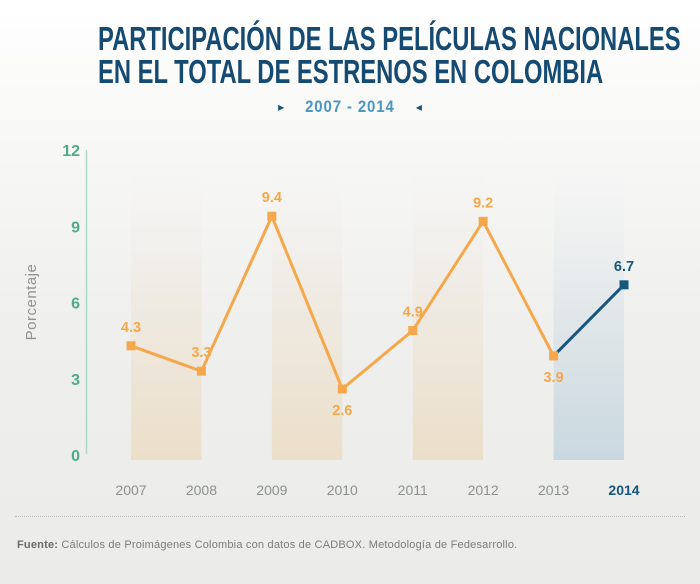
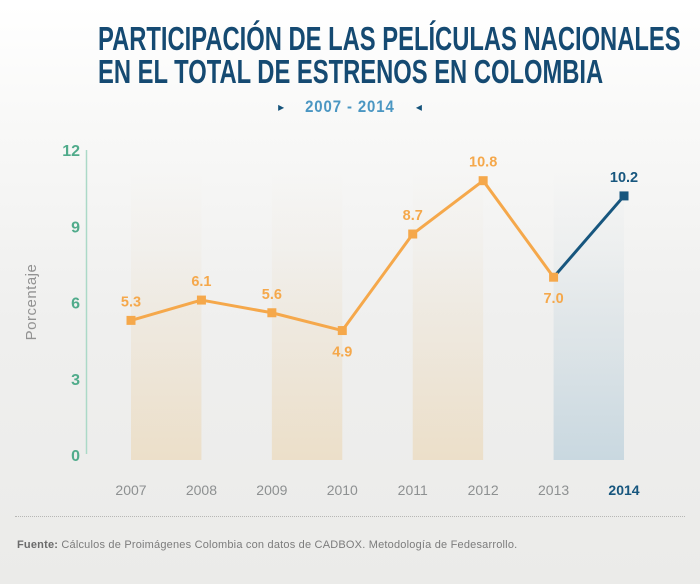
2007: 4.3 -> 5.3
2008: 3.3 -> 6.1
2009: 9.4 -> 5.6
2010: 2.6 -> 4.9
2011: 4.9 -> 8.7
2012: 9.2 -> 10.8
2013: 3.9 -> 7.0
2014: 6.7 -> 10.2
